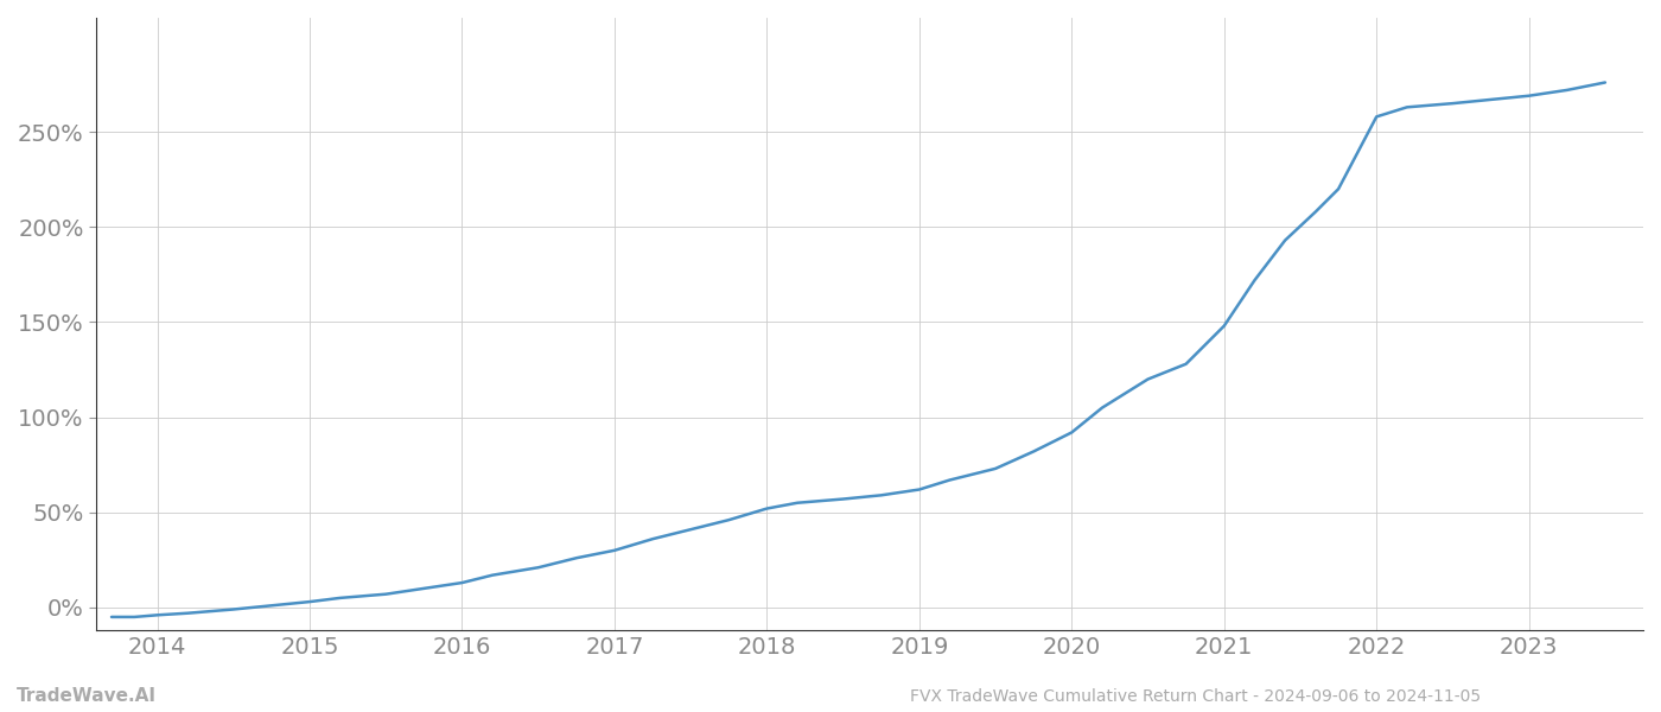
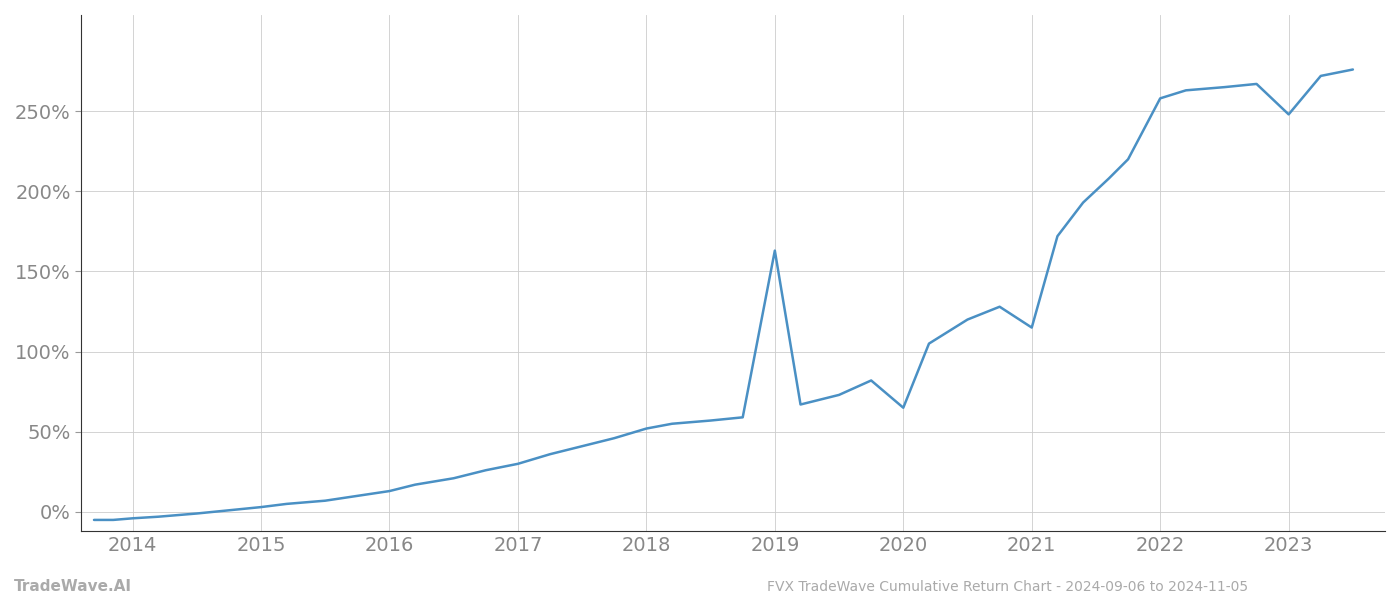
2019: 62% -> 163%
2020: 92% -> 65%
2021: 148% -> 115%
2023: 269% -> 248%
